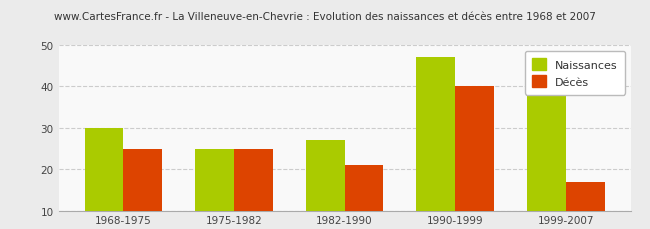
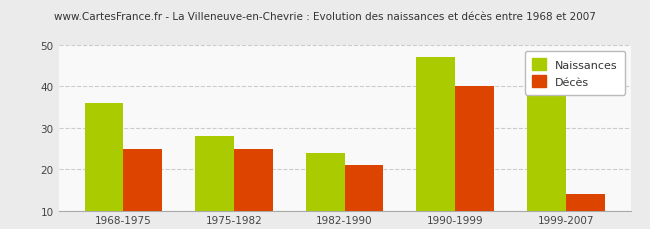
Naissances/1968-1975: 30 -> 36
Naissances/1975-1982: 25 -> 28
Naissances/1982-1990: 27 -> 24
Décès/1999-2007: 17 -> 14
